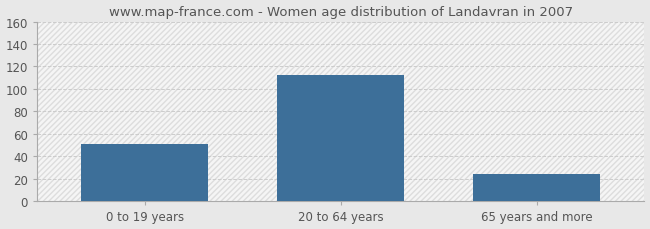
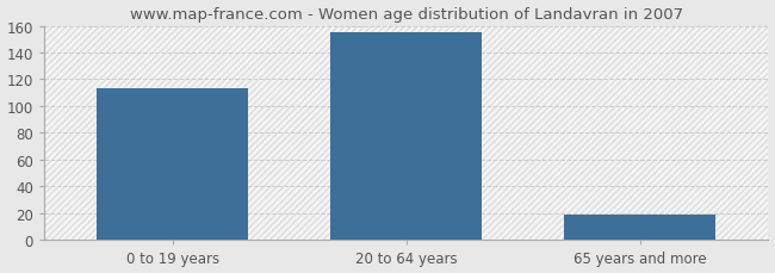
0 to 19 years: 51 -> 113
20 to 64 years: 112 -> 155
65 years and more: 24 -> 19
